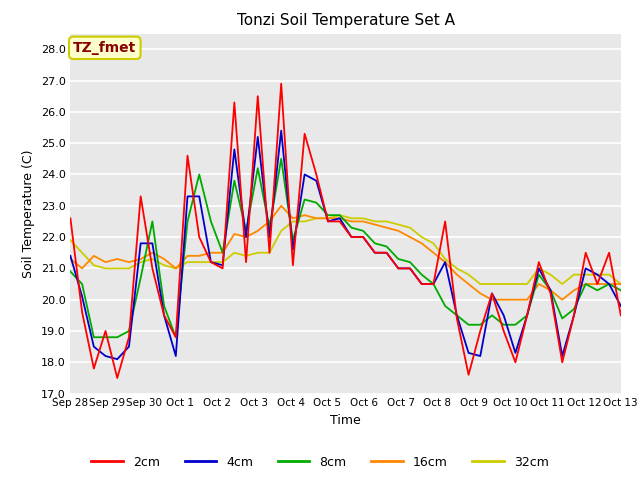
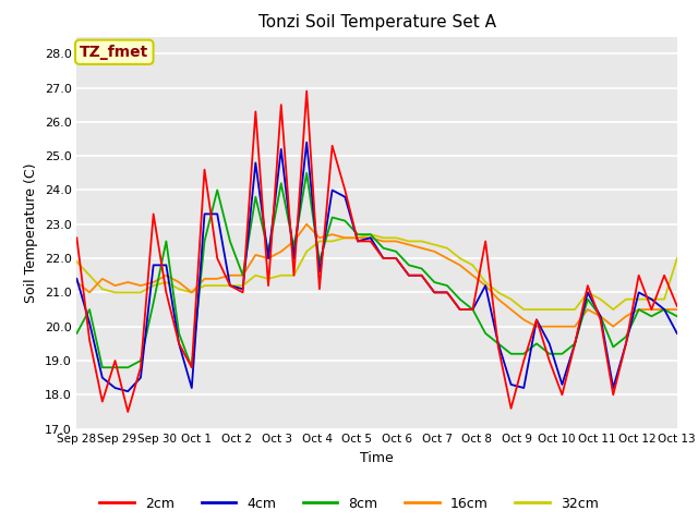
8cm/Sep 28: 20.9 -> 19.8
2cm/Oct 13: 19.5 -> 20.6
32cm/Oct 13: 20.5 -> 22.0
